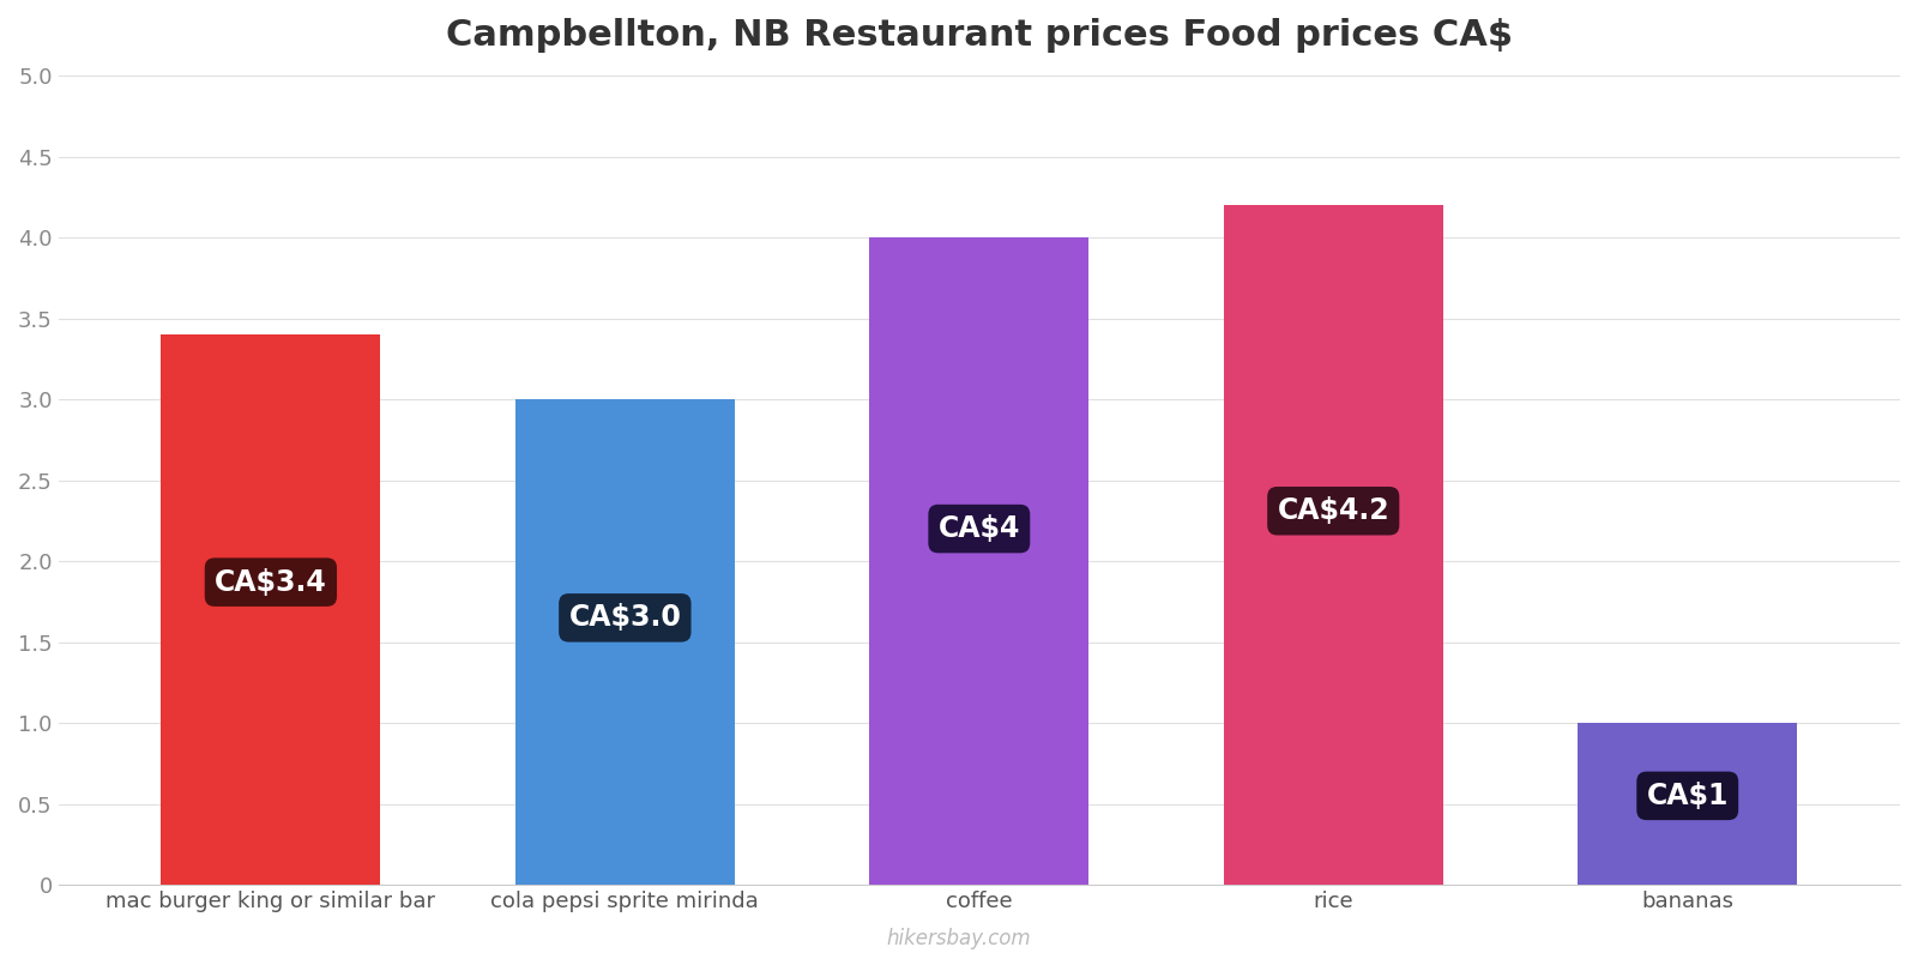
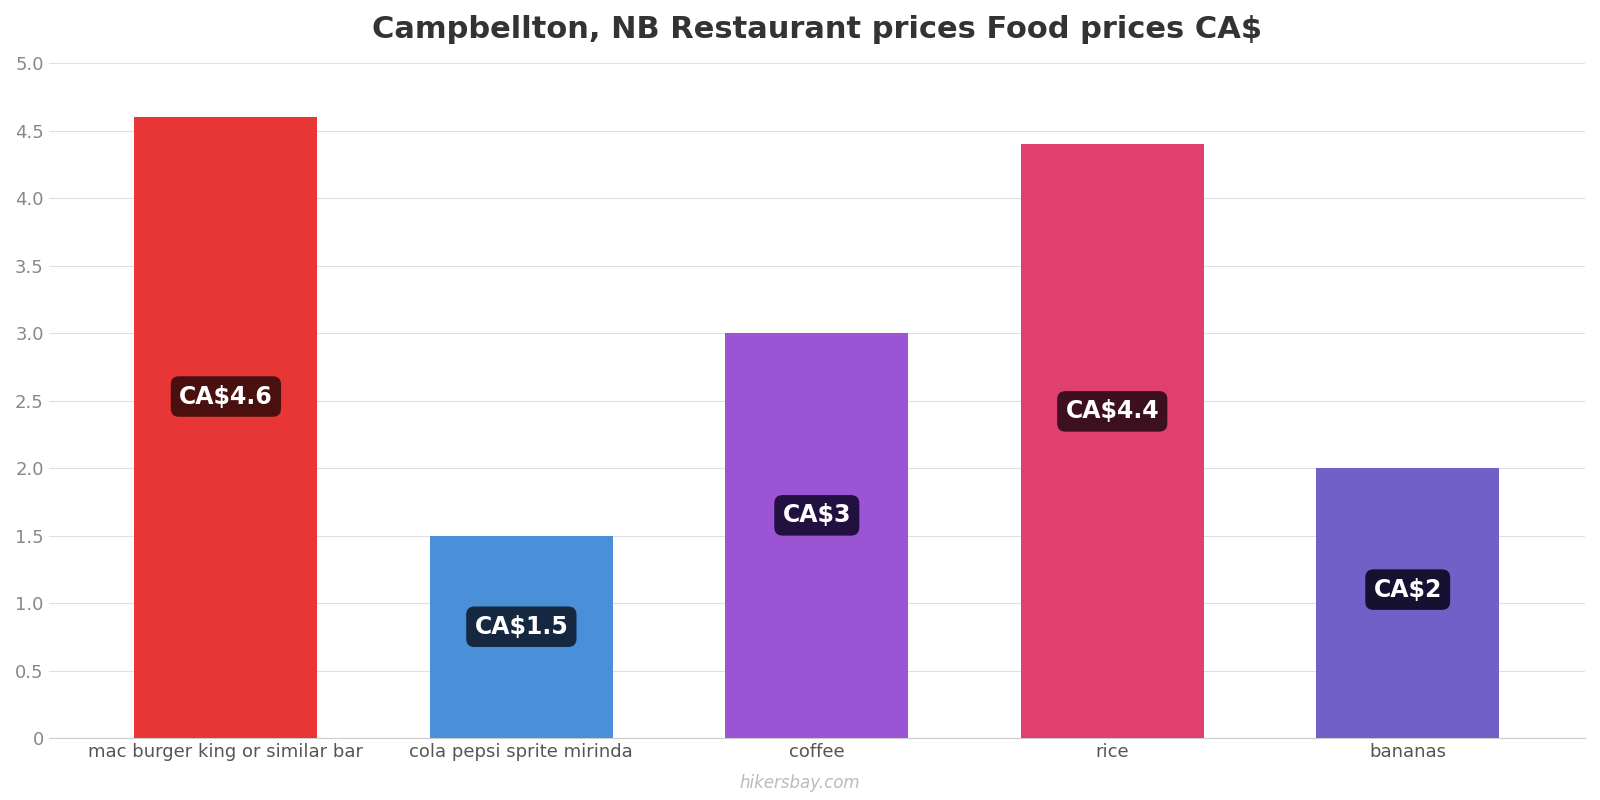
mac burger king or similar bar: CA$3.4 -> CA$4.6
cola pepsi sprite mirinda: CA$3.0 -> CA$1.5
coffee: CA$4 -> CA$3
rice: CA$4.2 -> CA$4.4
bananas: CA$1 -> CA$2
